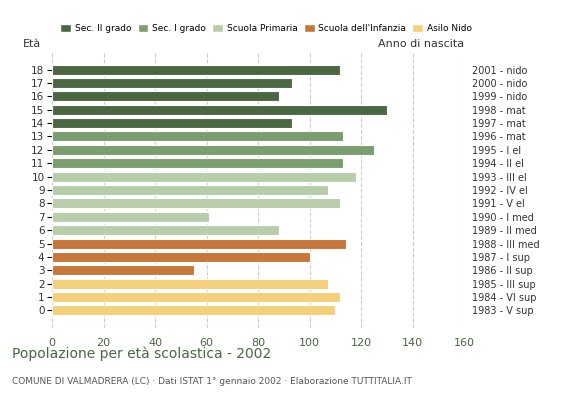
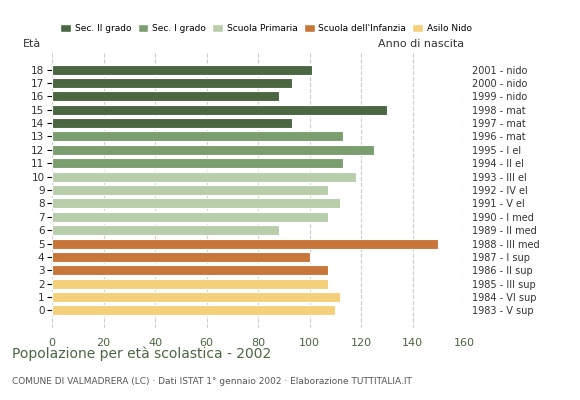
18: 112 -> 101
7: 61 -> 107
5: 114 -> 150
3: 55 -> 107
